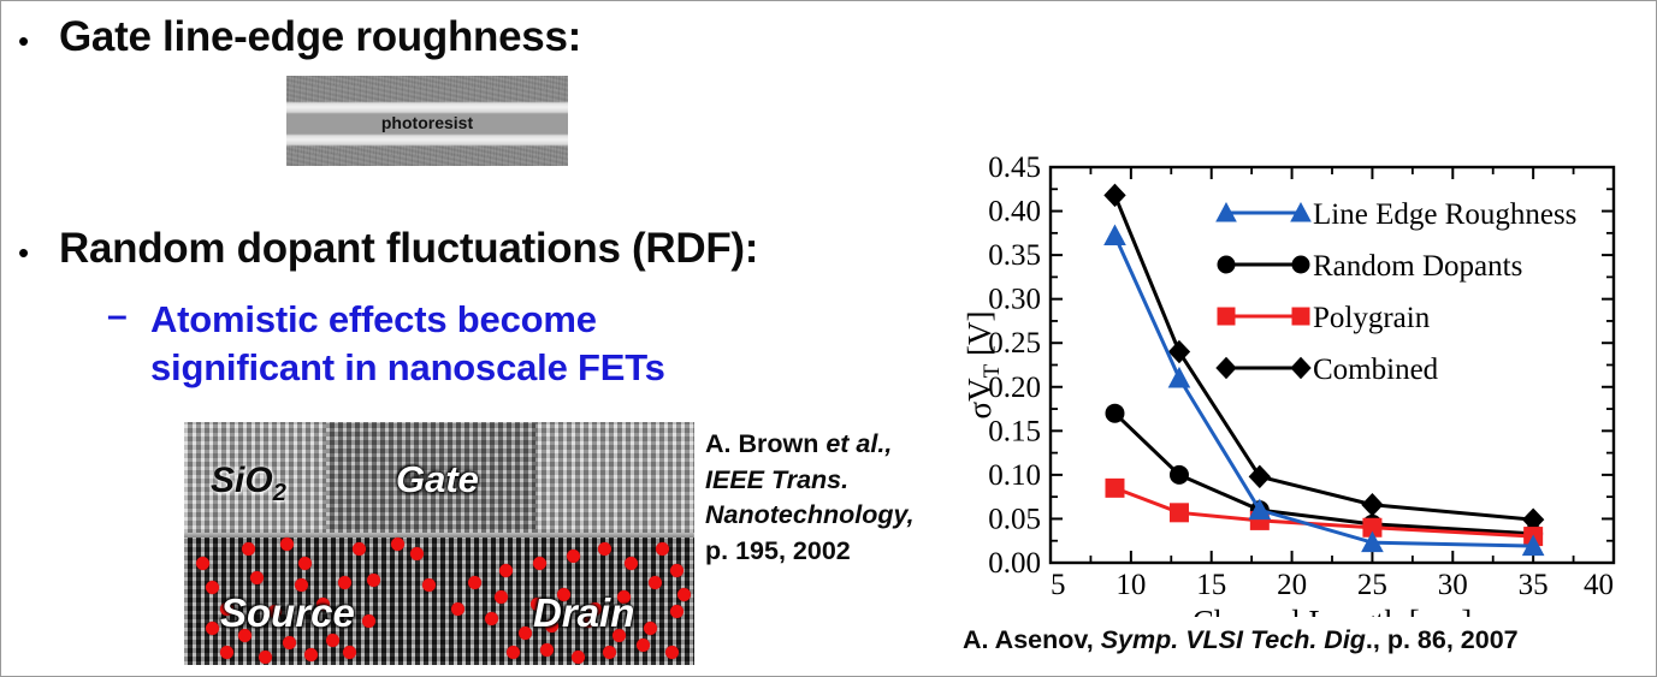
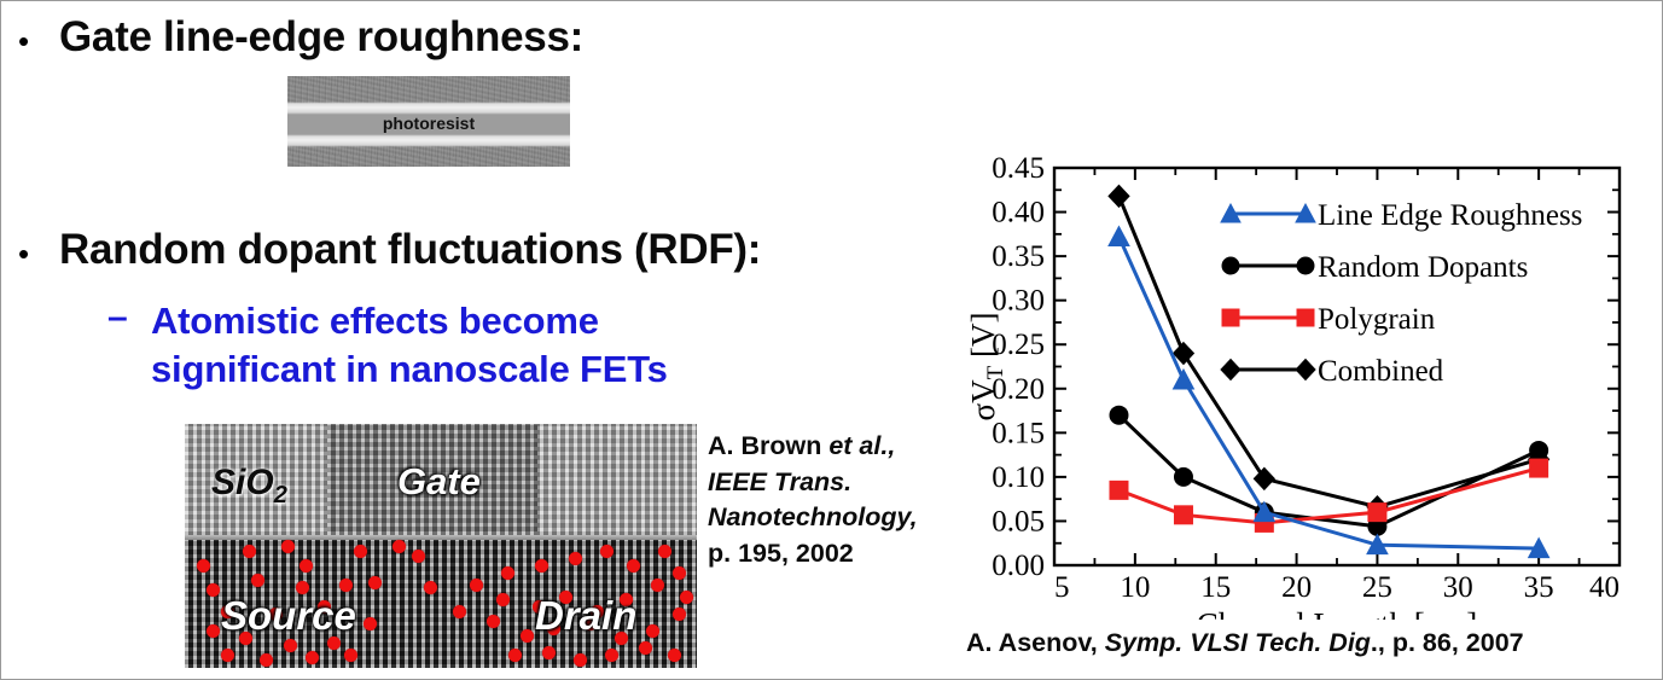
Polygrain/25: 0.04 -> 0.06
Random Dopants/35: 0.03 -> 0.13
Polygrain/35: 0.03 -> 0.11
Combined/35: 0.05 -> 0.12
